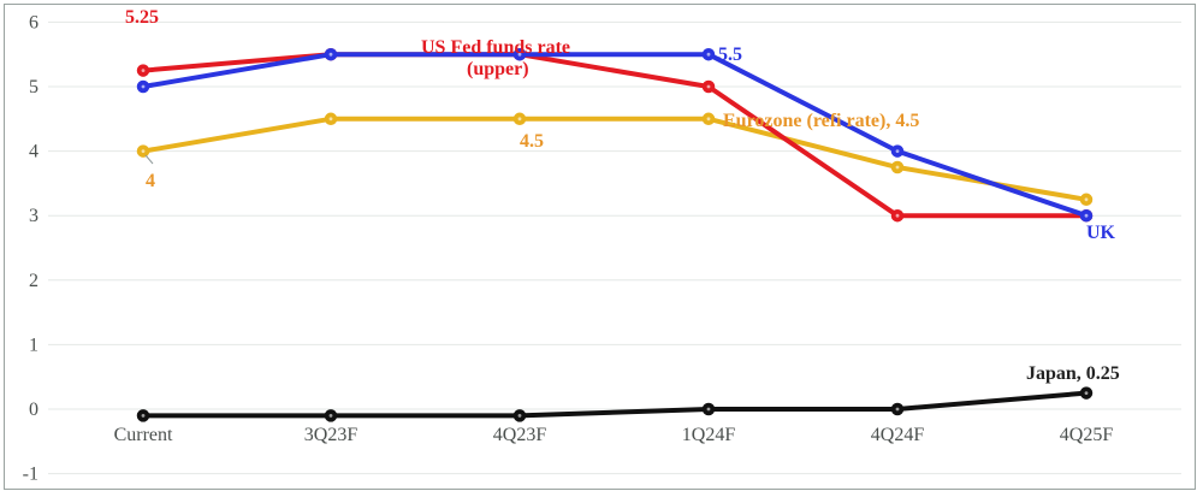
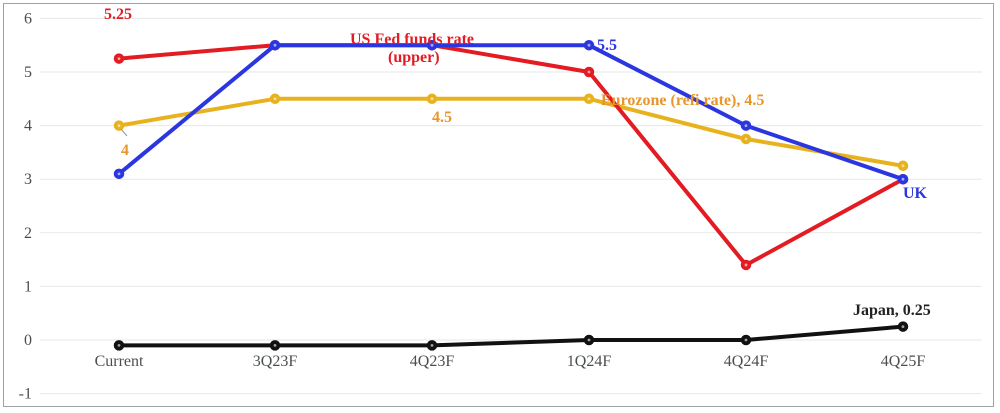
UK/Current: 5.0 -> 3.1
US Fed funds rate (upper)/4Q24F: 3.0 -> 1.4
